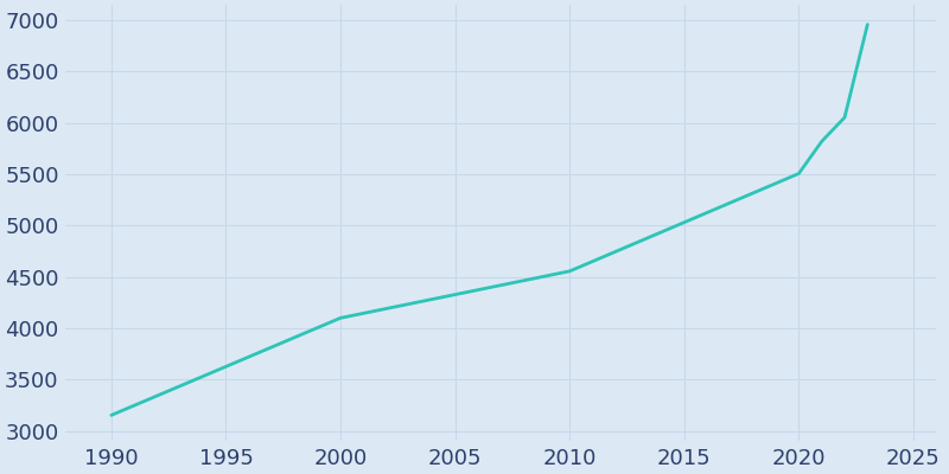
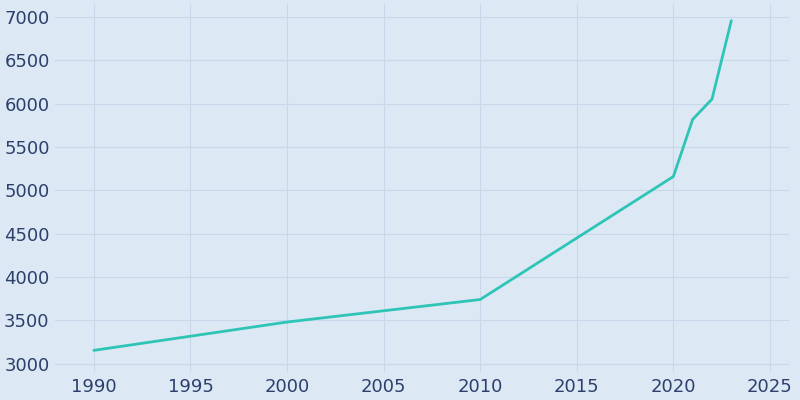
2000: 4100 -> 3480
2010: 4560 -> 3740
2020: 5510 -> 5160
